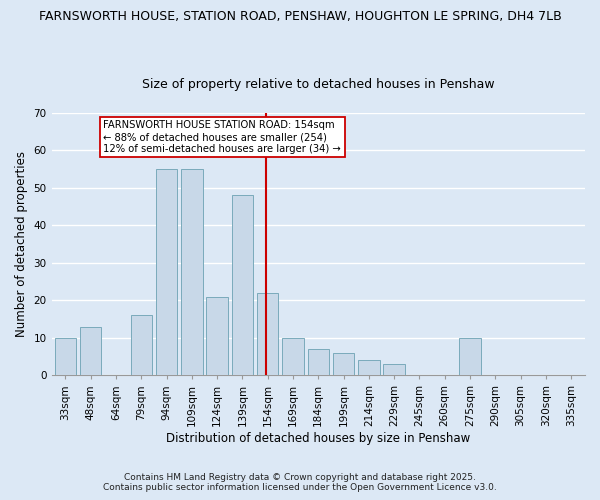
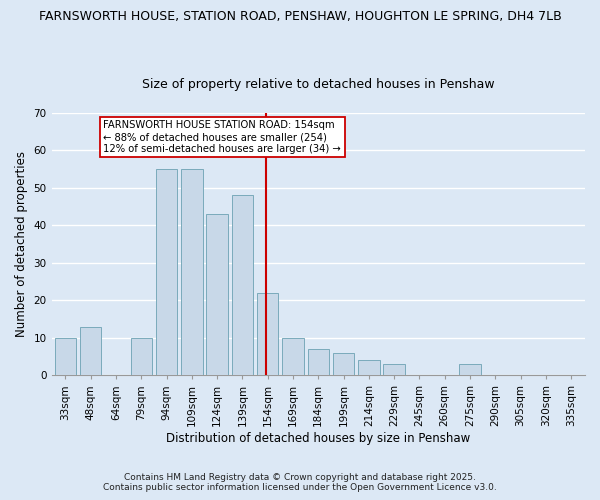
79sqm: 16 -> 10
124sqm: 21 -> 43
275sqm: 10 -> 3
